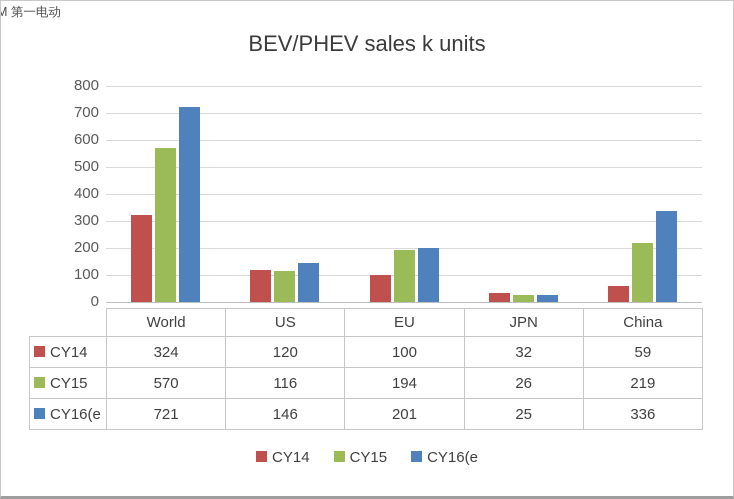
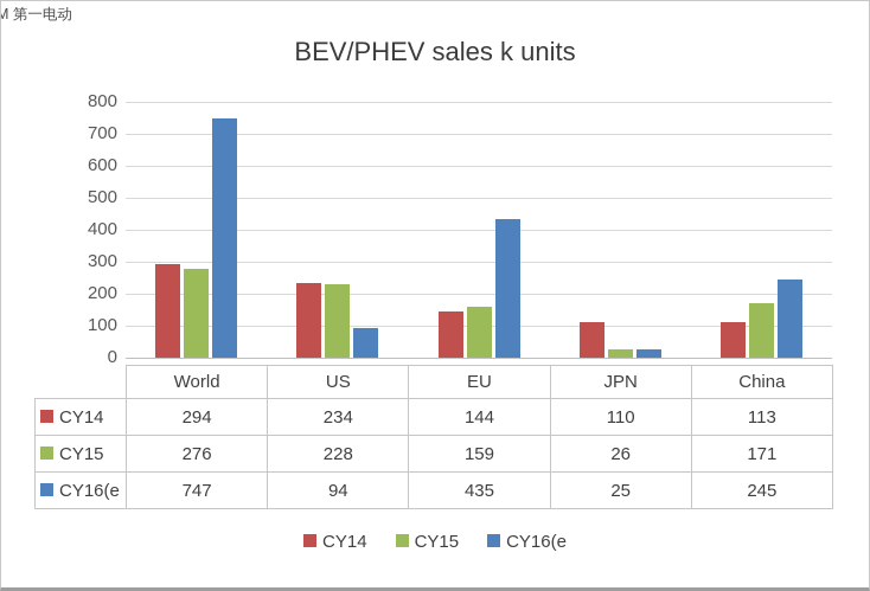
CY14/World: 324 -> 294
CY15/World: 570 -> 276
CY16(e/World: 721 -> 747
CY14/US: 120 -> 234
CY15/US: 116 -> 228
CY16(e/US: 146 -> 94
CY14/EU: 100 -> 144
CY15/EU: 194 -> 159
CY16(e/EU: 201 -> 435
CY14/JPN: 32 -> 110
CY14/China: 59 -> 113
CY15/China: 219 -> 171
CY16(e/China: 336 -> 245
